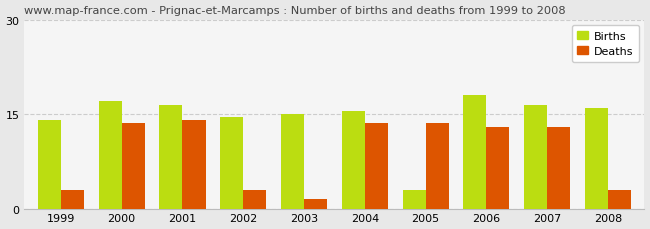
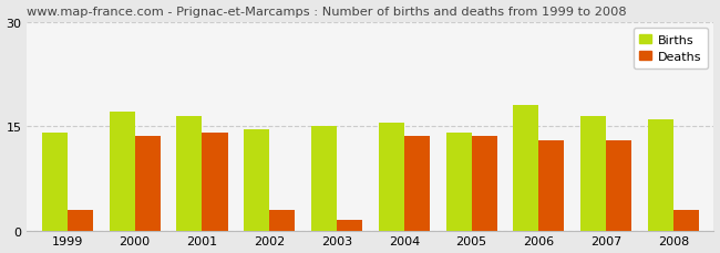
Births/2005: 3.0 -> 14.0
